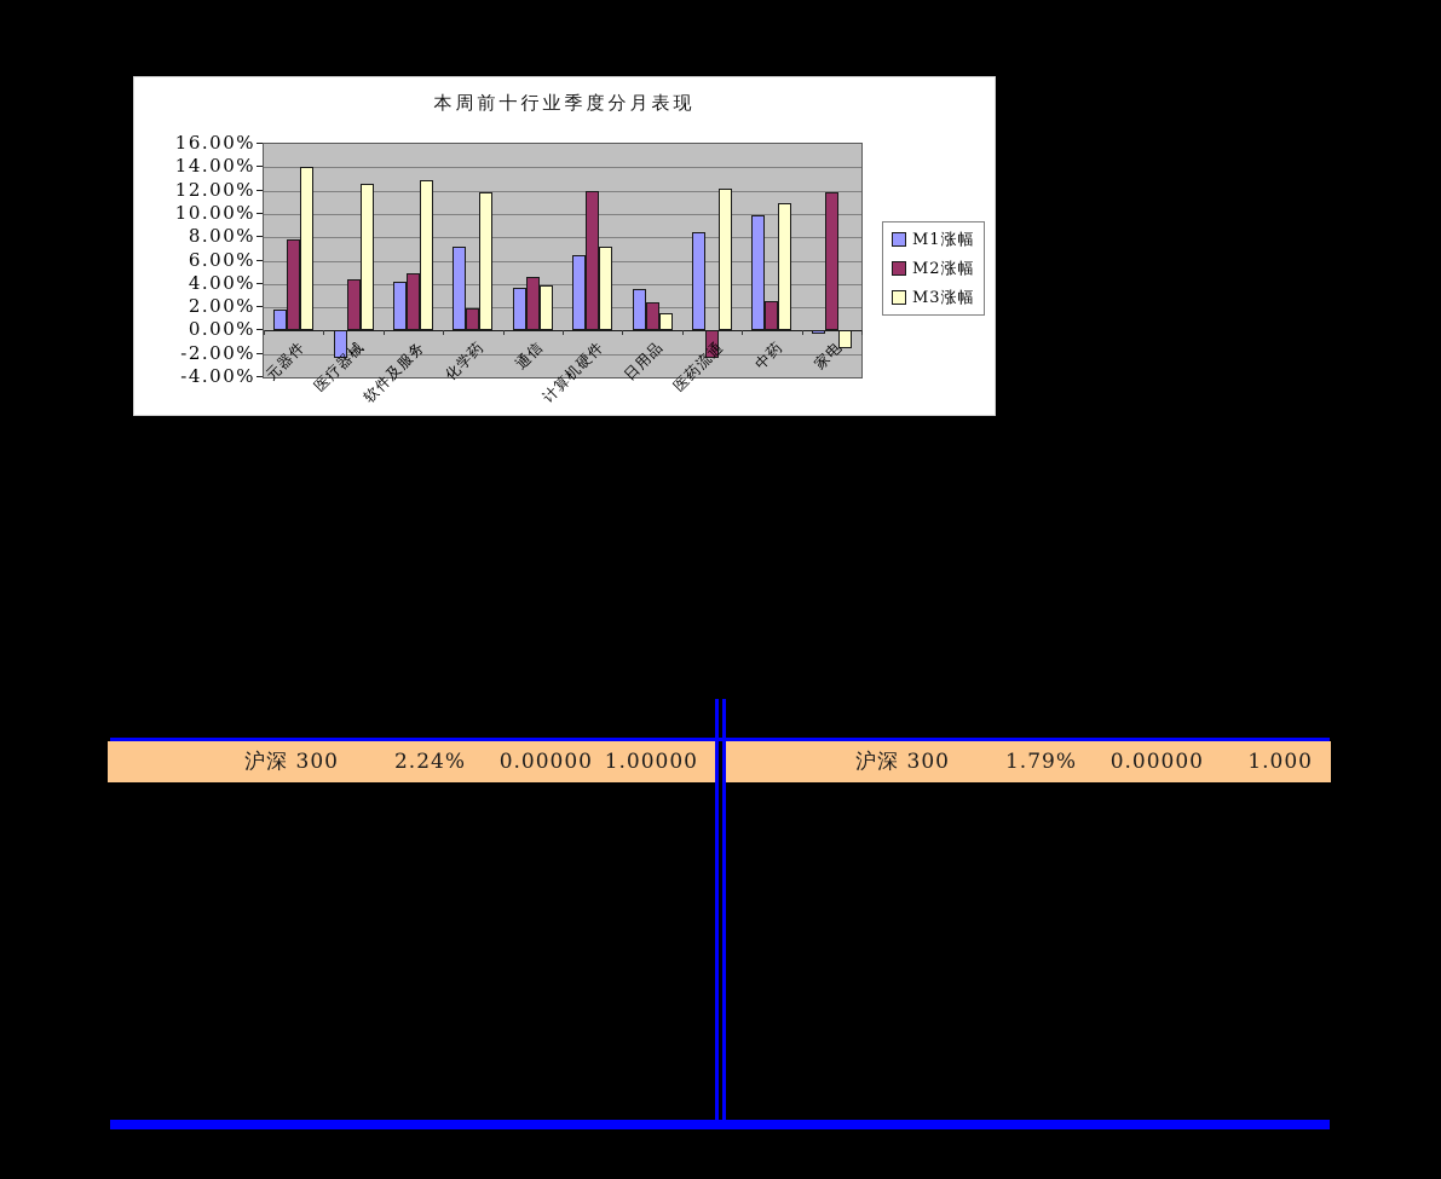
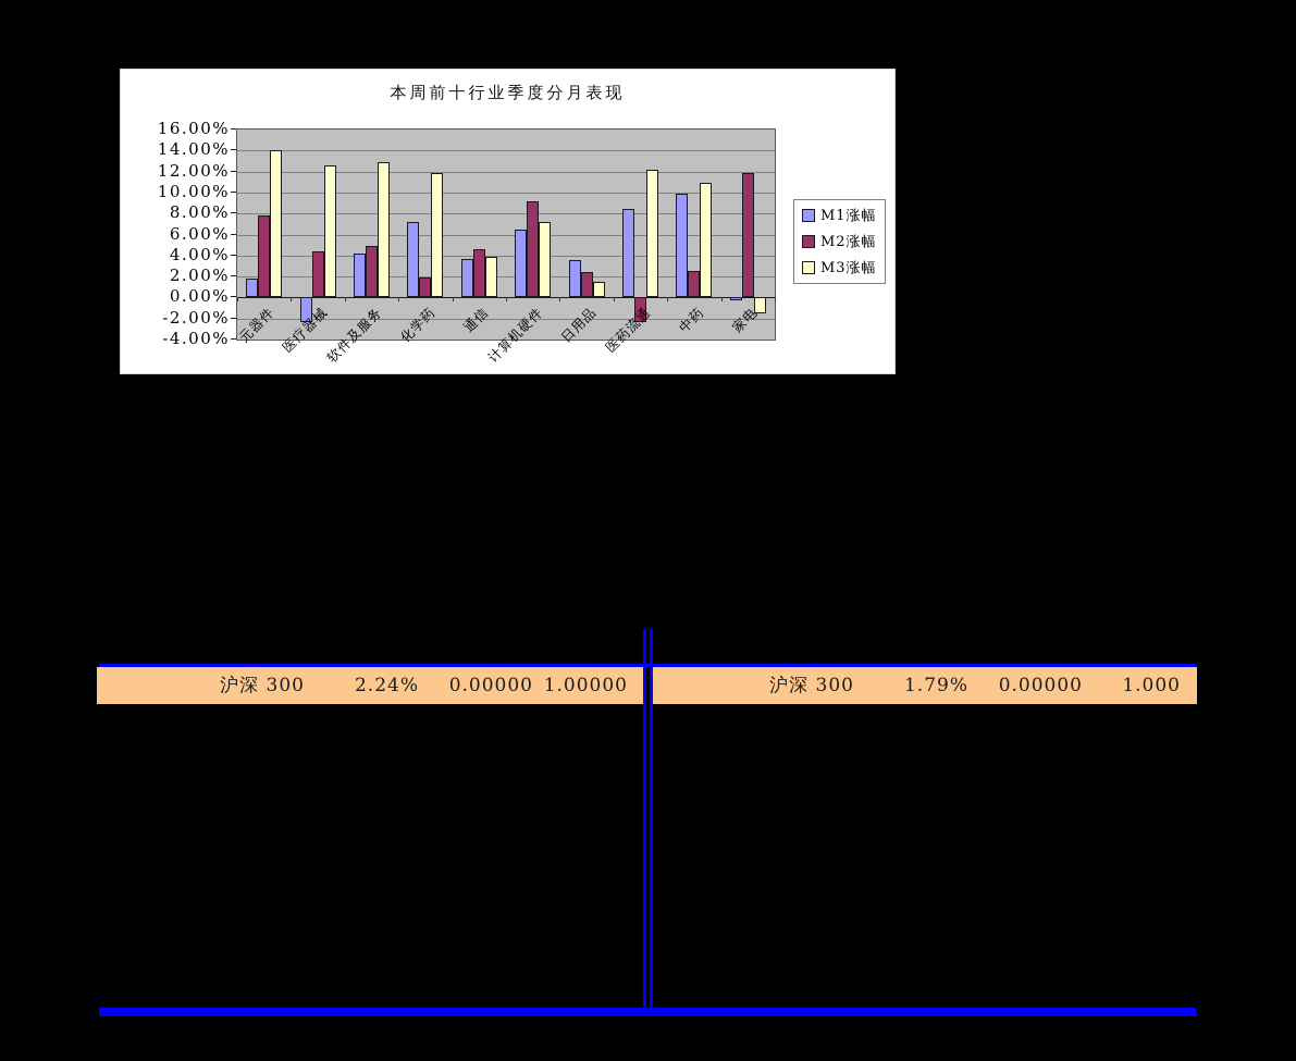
M2涨幅/计算机硬件: 12% -> 9%
